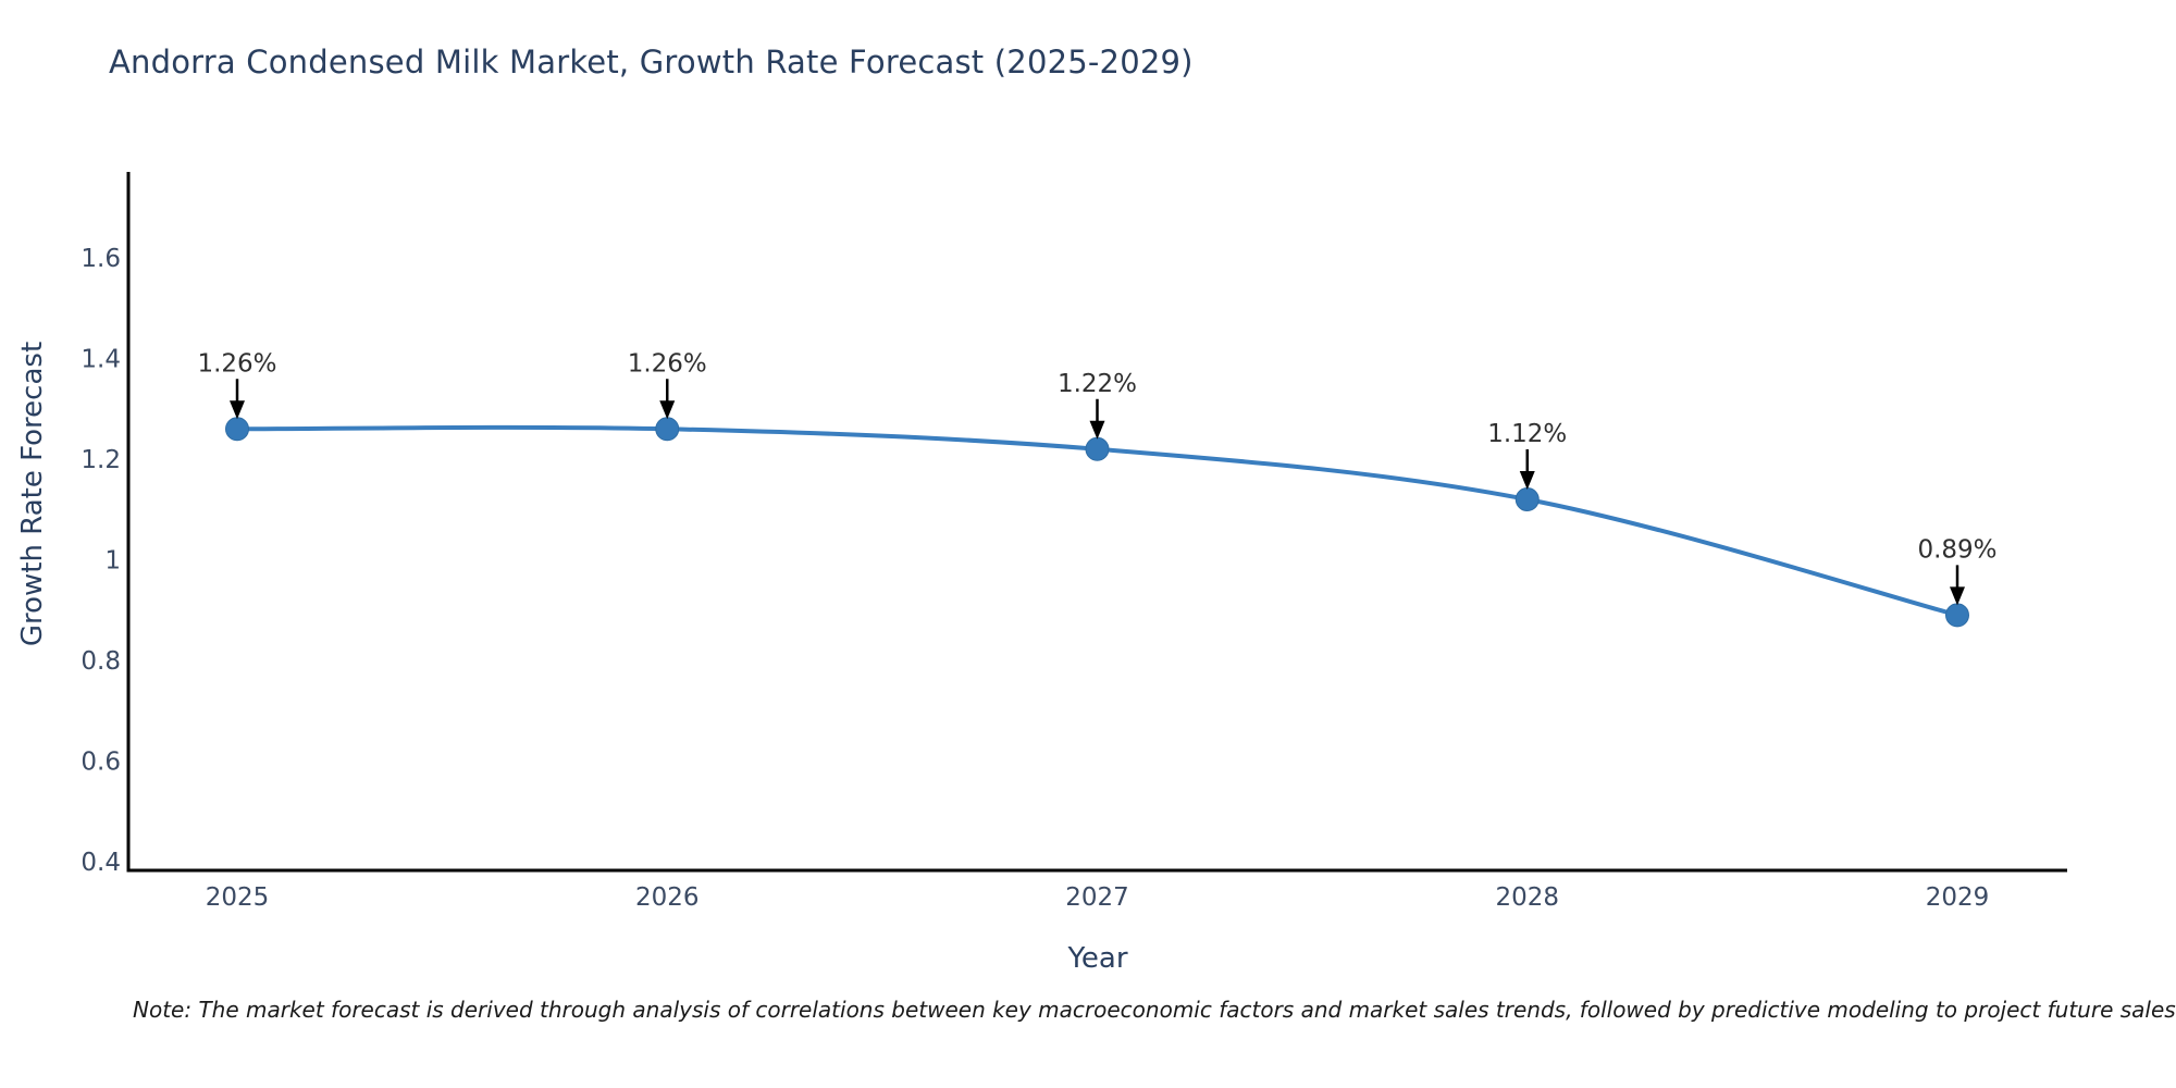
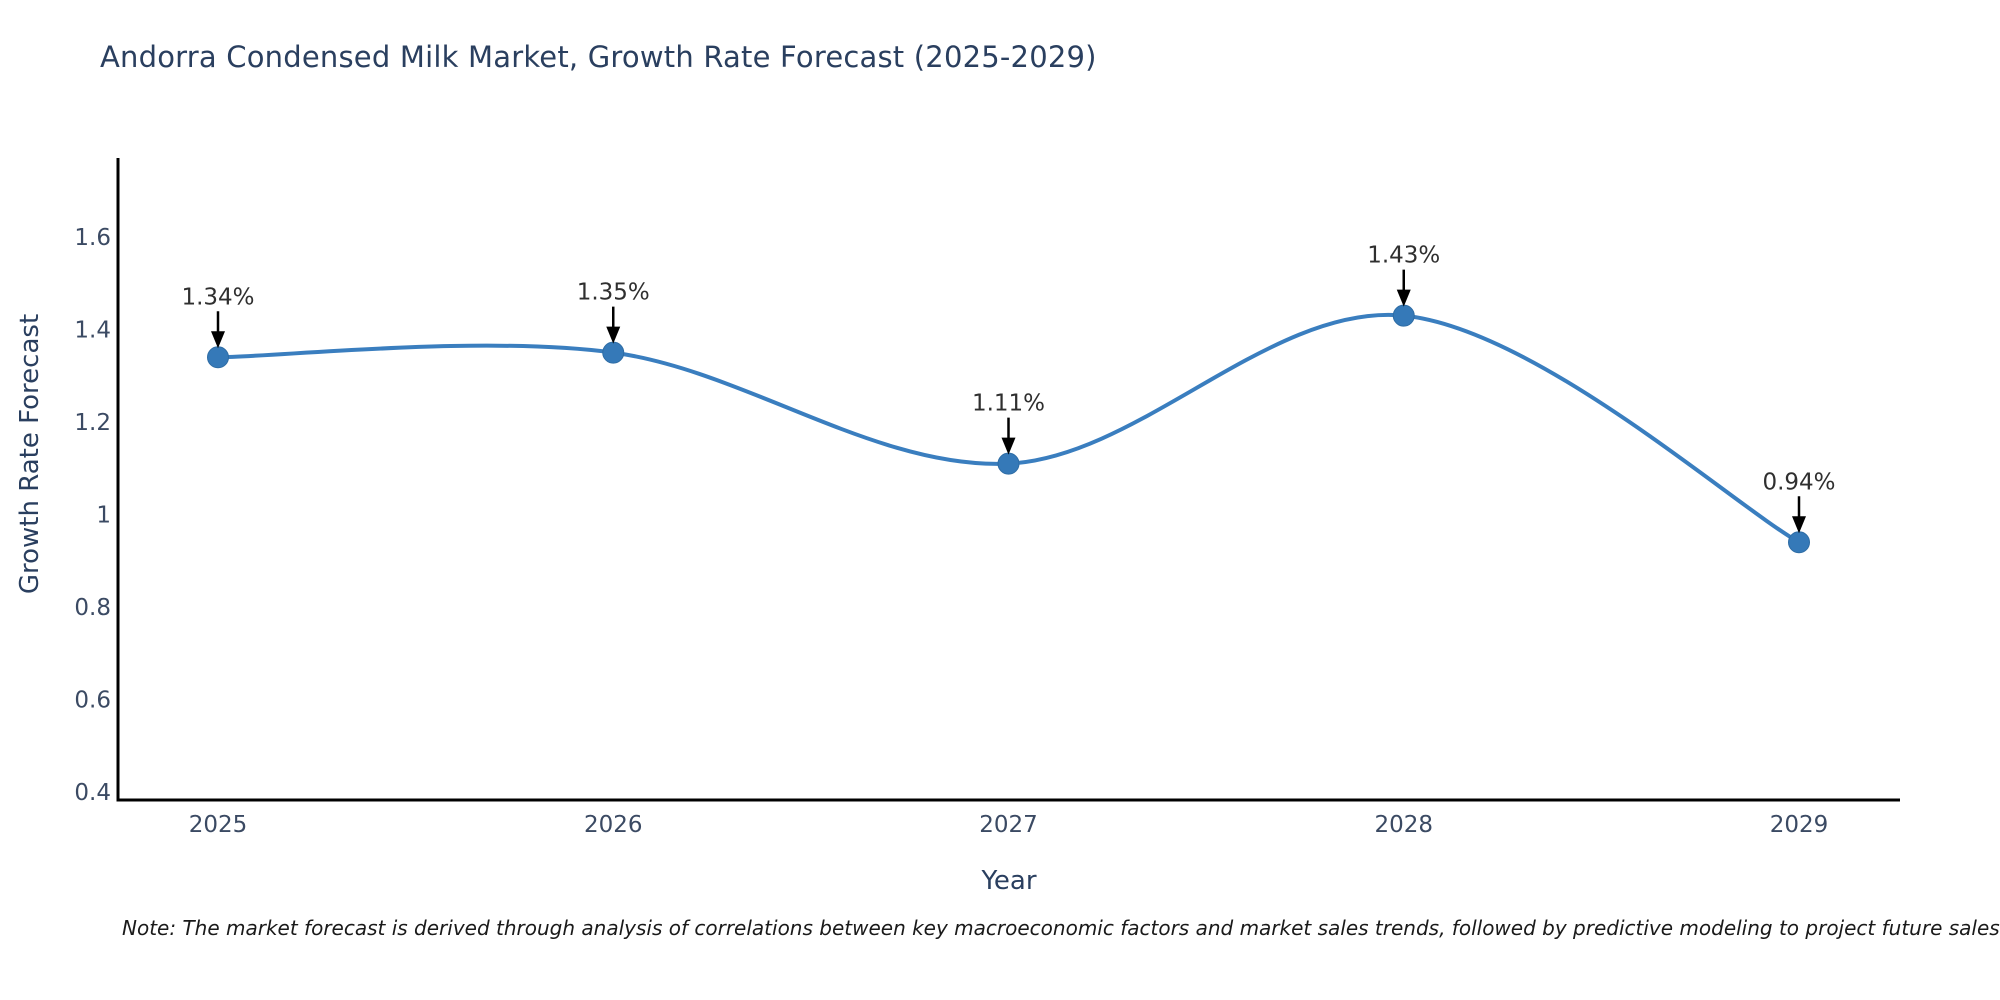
2025: 1.26% -> 1.34%
2026: 1.26% -> 1.35%
2027: 1.22% -> 1.11%
2028: 1.12% -> 1.43%
2029: 0.89% -> 0.94%
